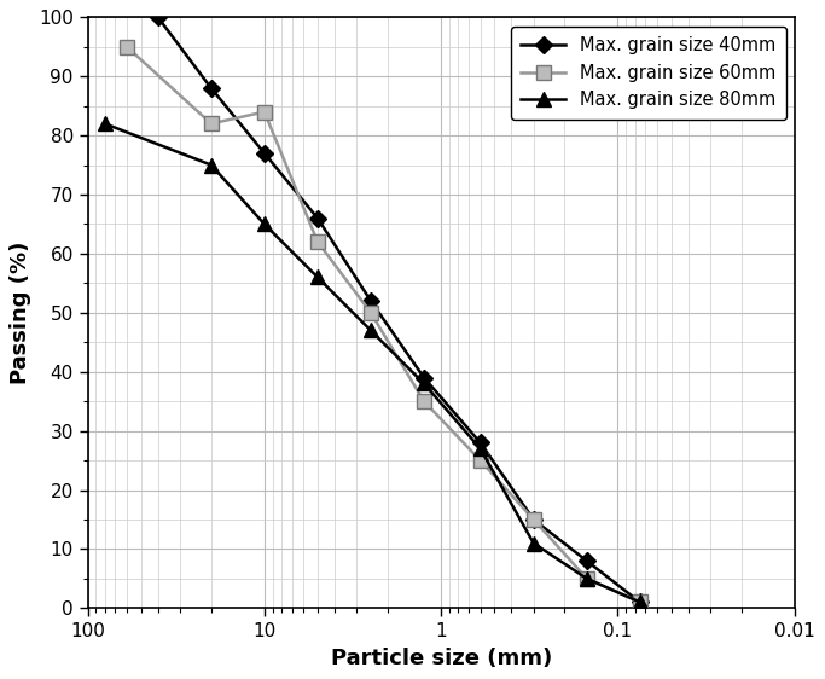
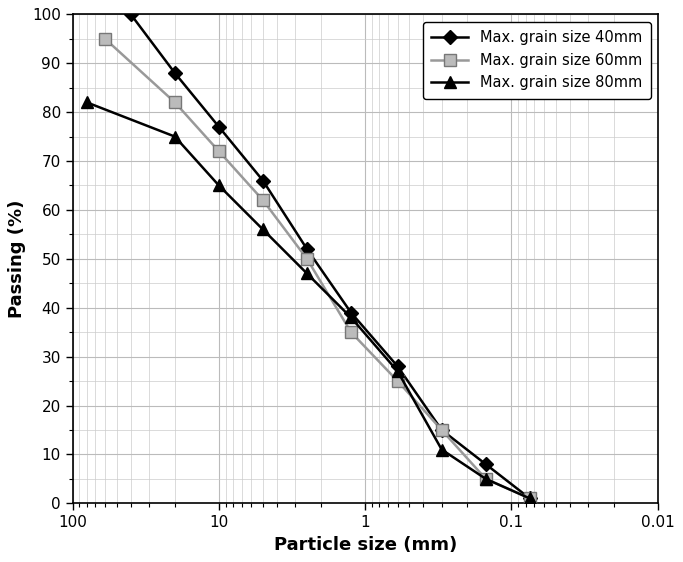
Max. grain size 60mm/10: 84 -> 72
